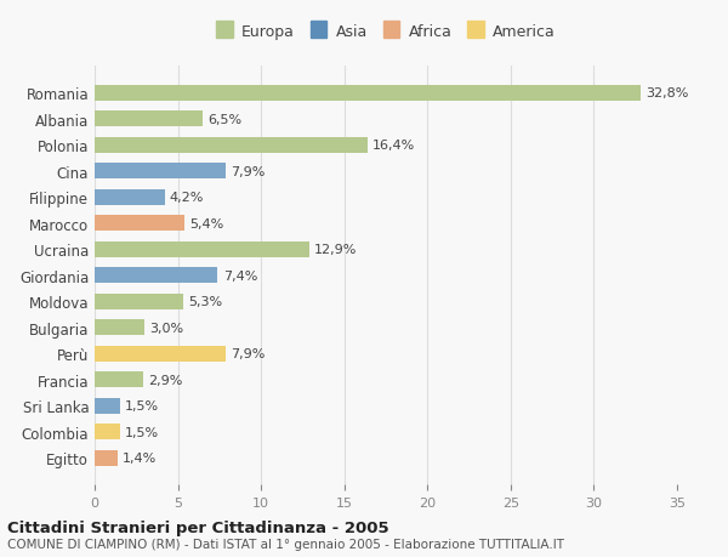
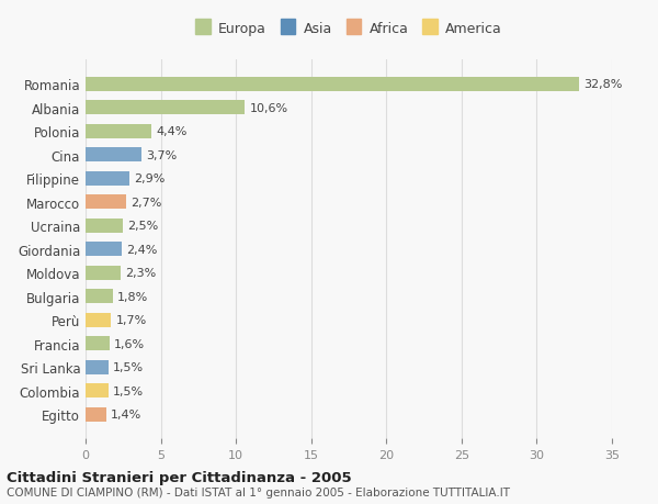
Albania: 6,5% -> 10,6%
Polonia: 16,4% -> 4,4%
Cina: 7,9% -> 3,7%
Filippine: 4,2% -> 2,9%
Marocco: 5,4% -> 2,7%
Ucraina: 12,9% -> 2,5%
Giordania: 7,4% -> 2,4%
Moldova: 5,3% -> 2,3%
Bulgaria: 3,0% -> 1,8%
Perù: 7,9% -> 1,7%
Francia: 2,9% -> 1,6%
